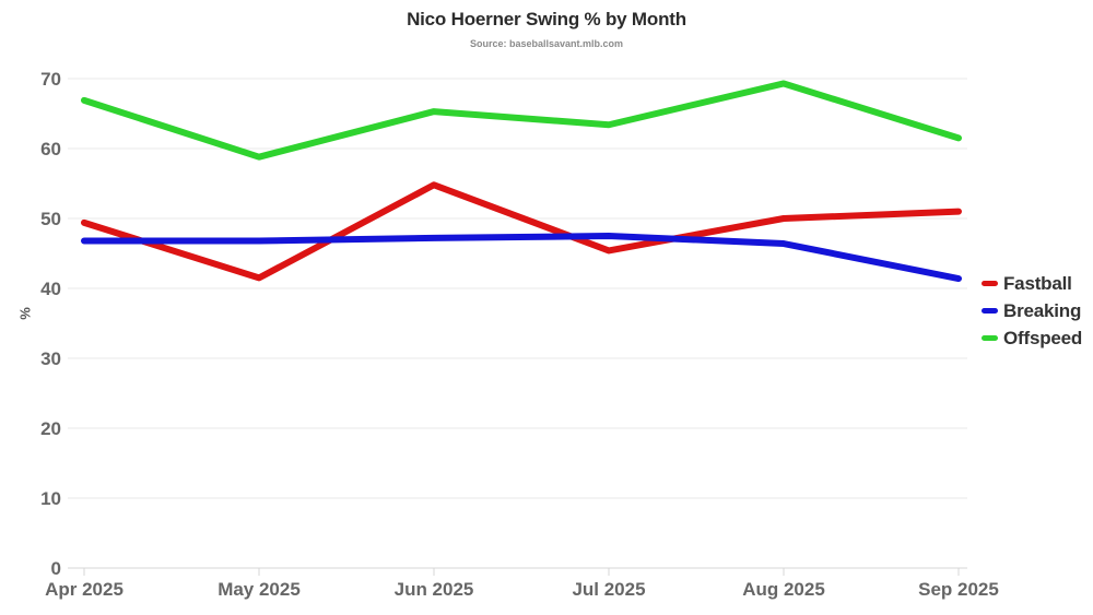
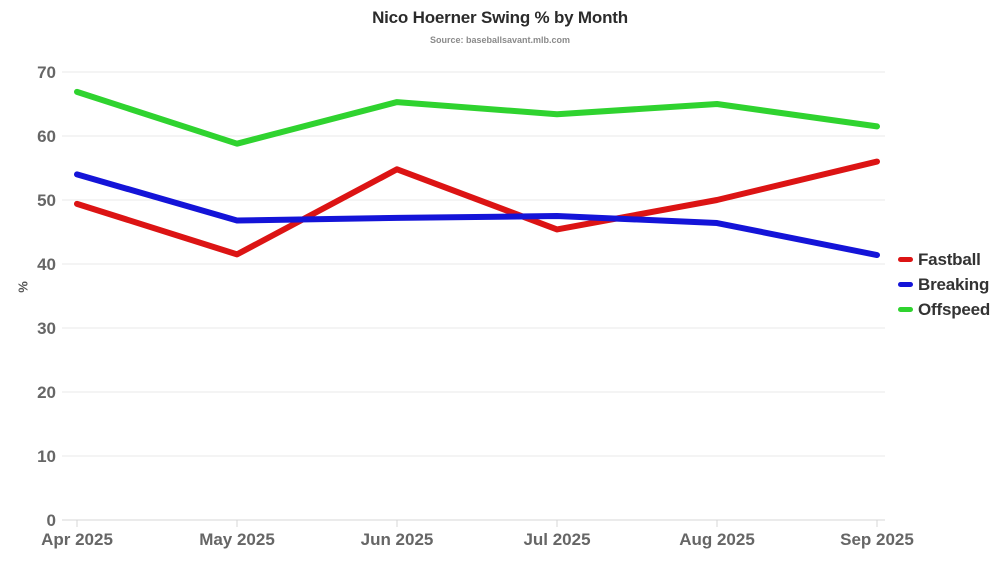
Breaking/Apr 2025: 47 -> 54
Offspeed/Aug 2025: 69 -> 65
Fastball/Sep 2025: 51 -> 56
